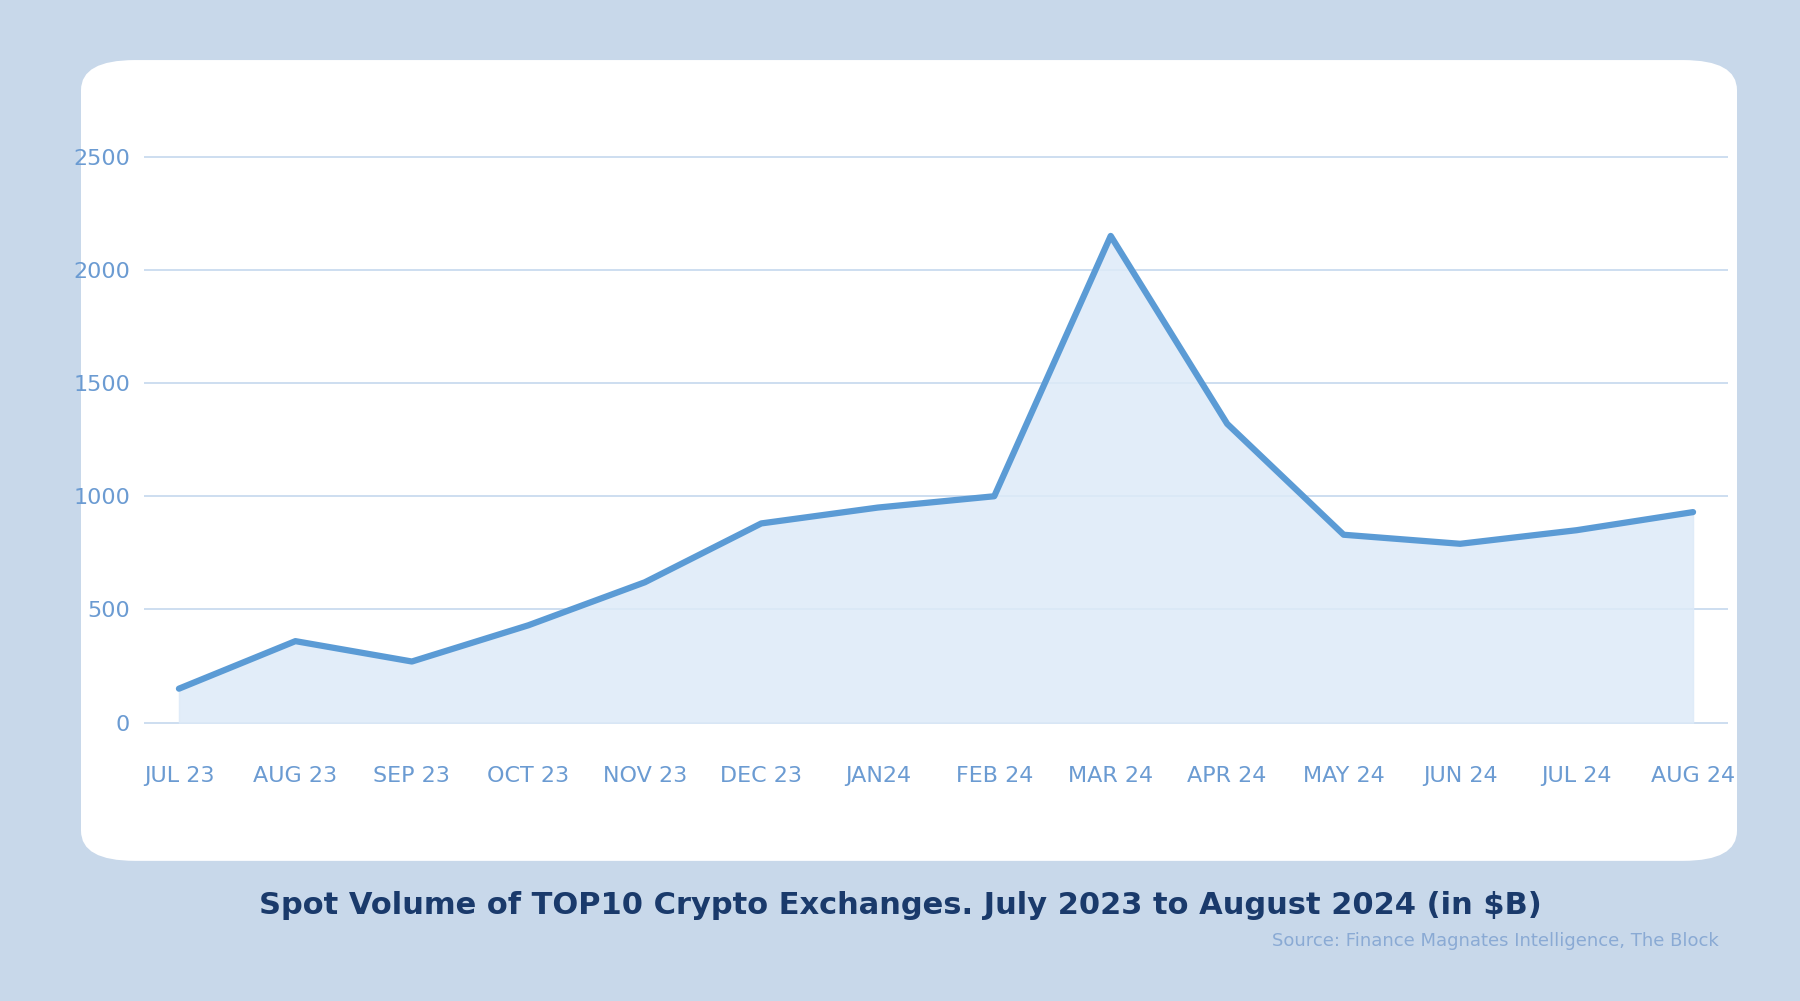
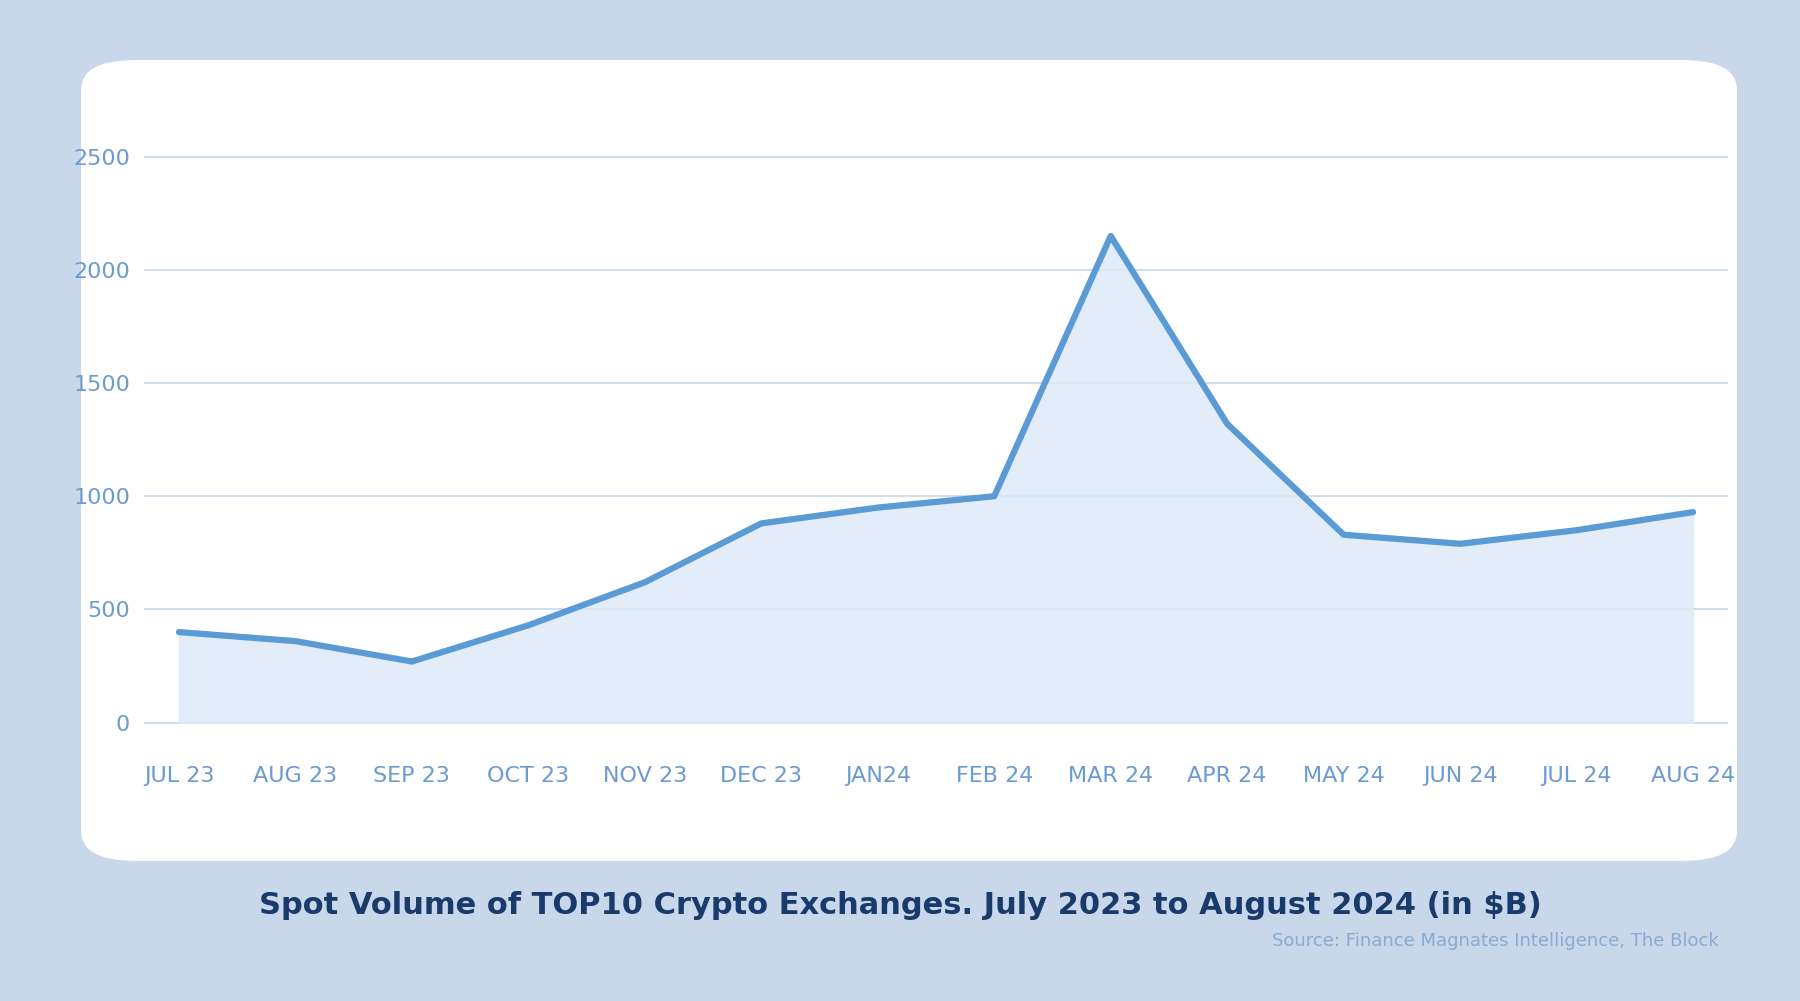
JUL 23: 150 -> 400
